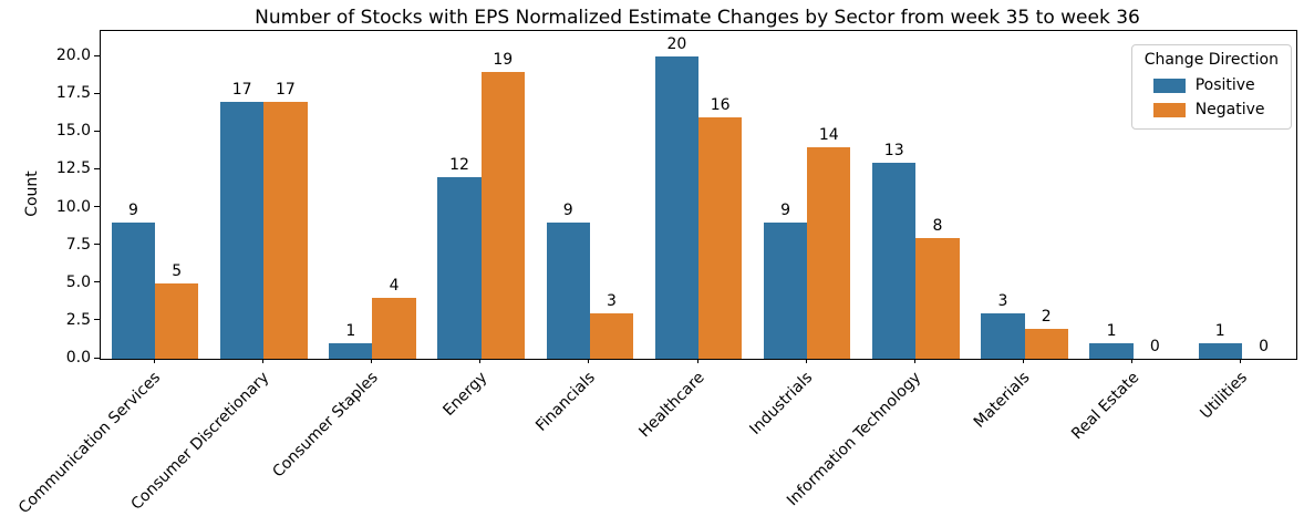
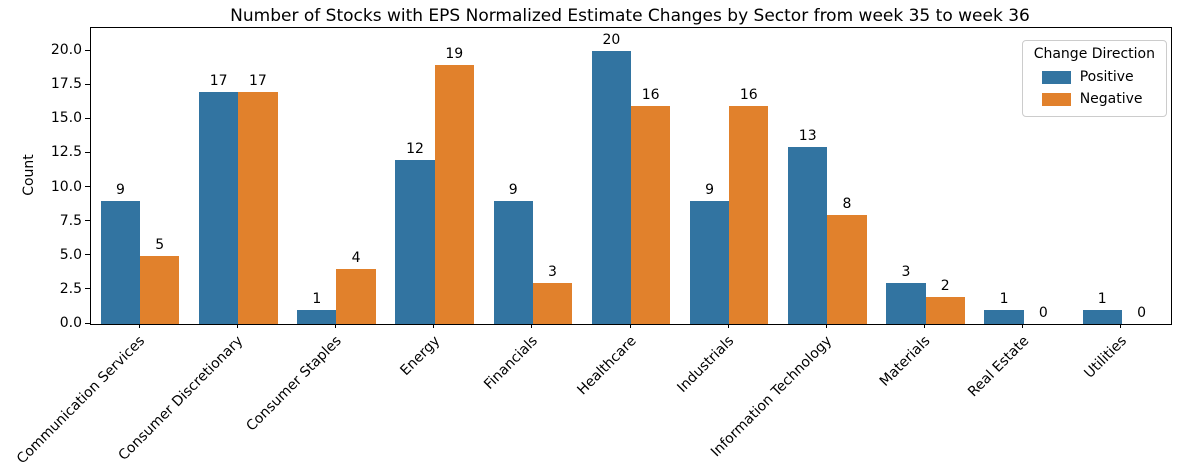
Negative/Industrials: 14 -> 16
